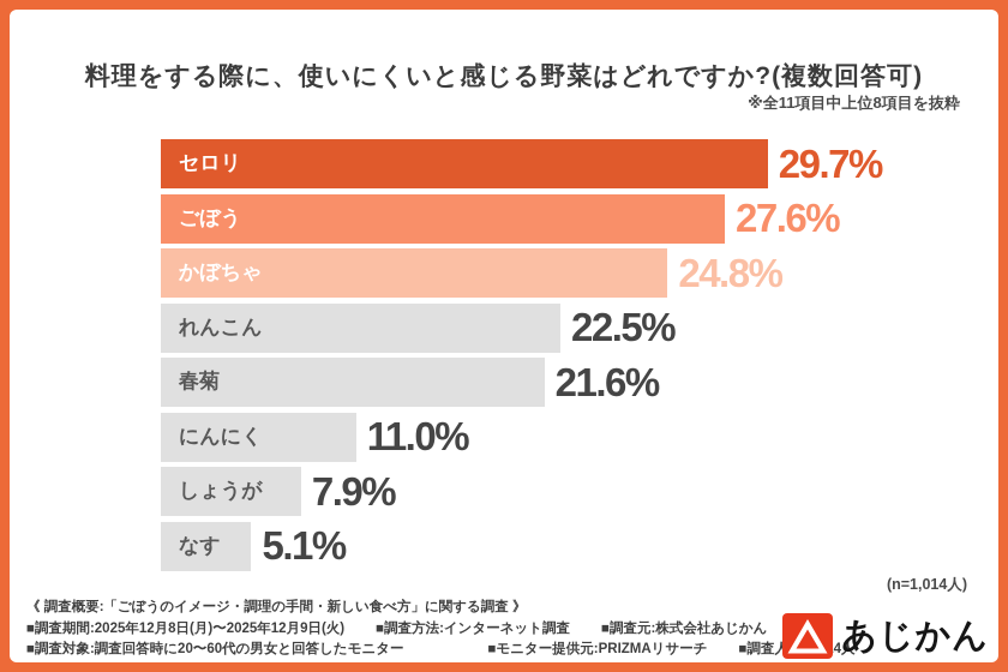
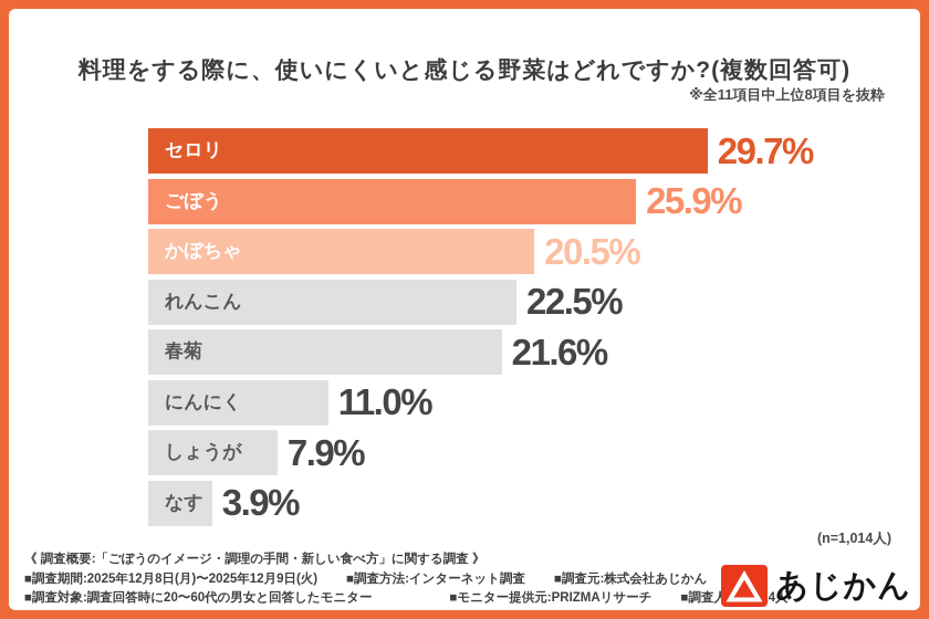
ごぼう: 27.6% -> 25.9%
かぼちゃ: 24.8% -> 20.5%
なす: 5.1% -> 3.9%
